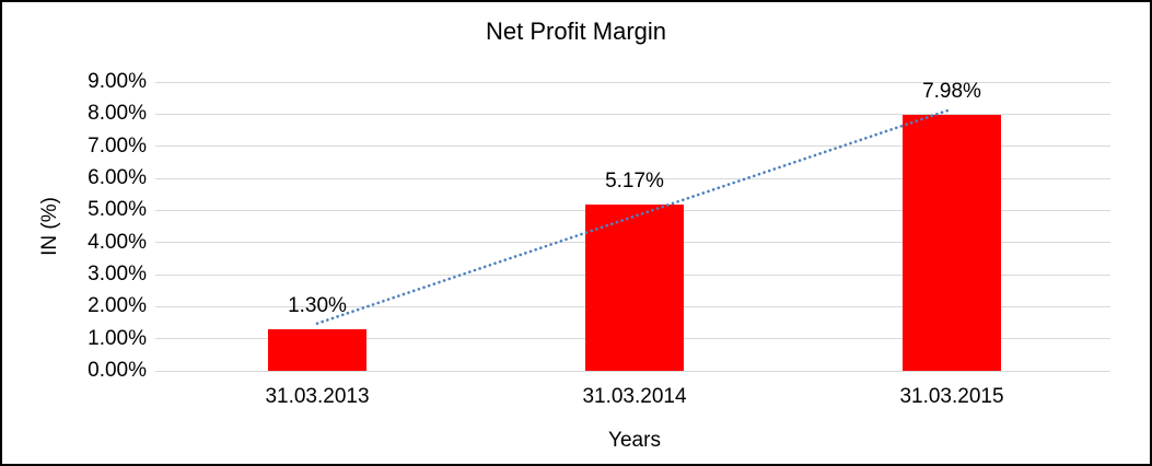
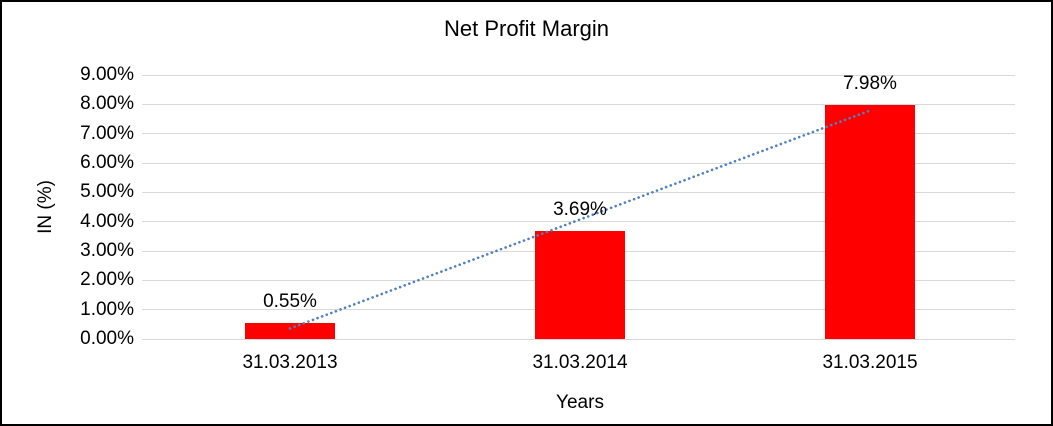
31.03.2013: 1.30% -> 0.55%
31.03.2014: 5.17% -> 3.69%
